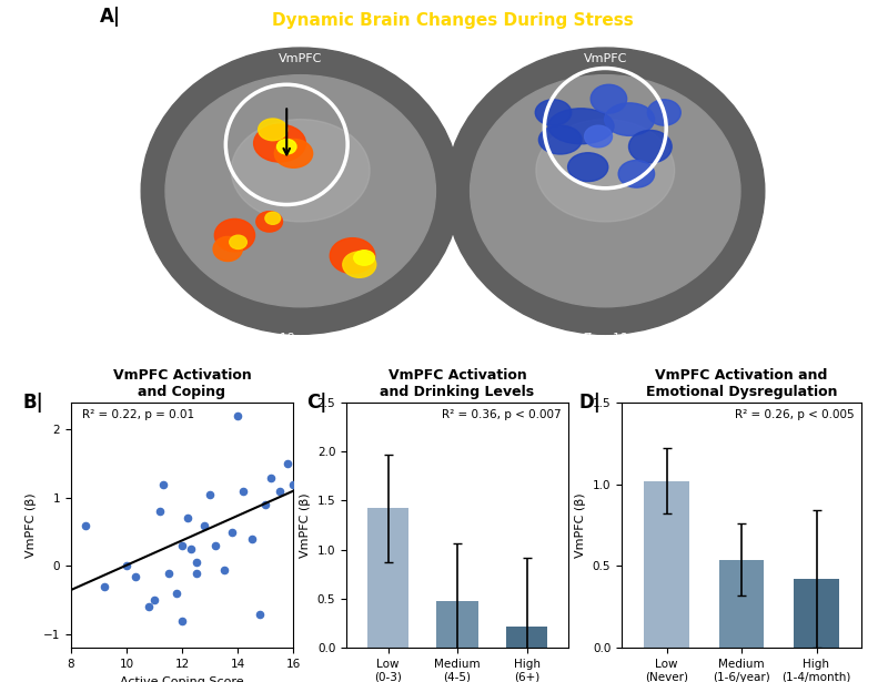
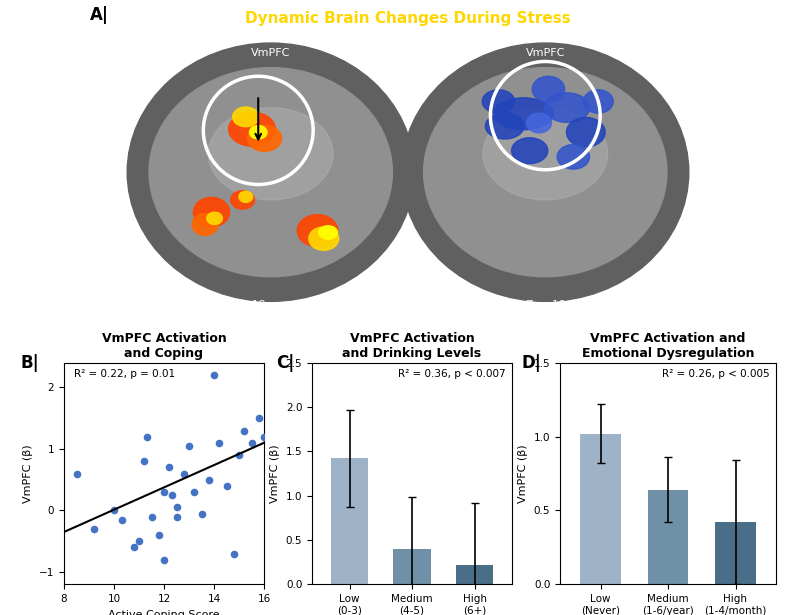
VmPFC Activation and Drinking Levels/Medium (4-5): 0.48 -> 0.40
VmPFC Activation and Emotional Dysregulation/Medium (1-6/year): 0.54 -> 0.64
